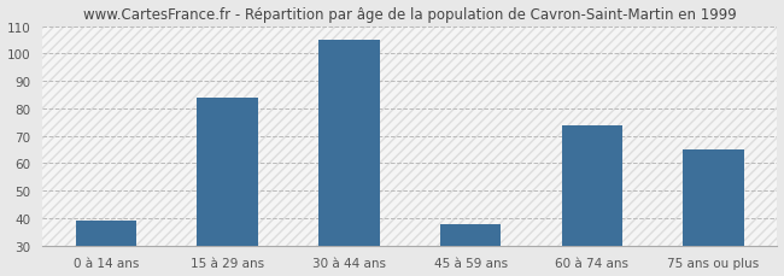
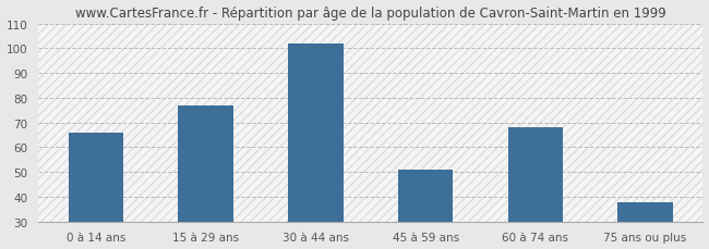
0 à 14 ans: 39 -> 66
15 à 29 ans: 84 -> 77
30 à 44 ans: 105 -> 102
45 à 59 ans: 38 -> 51
60 à 74 ans: 74 -> 68
75 ans ou plus: 65 -> 38
